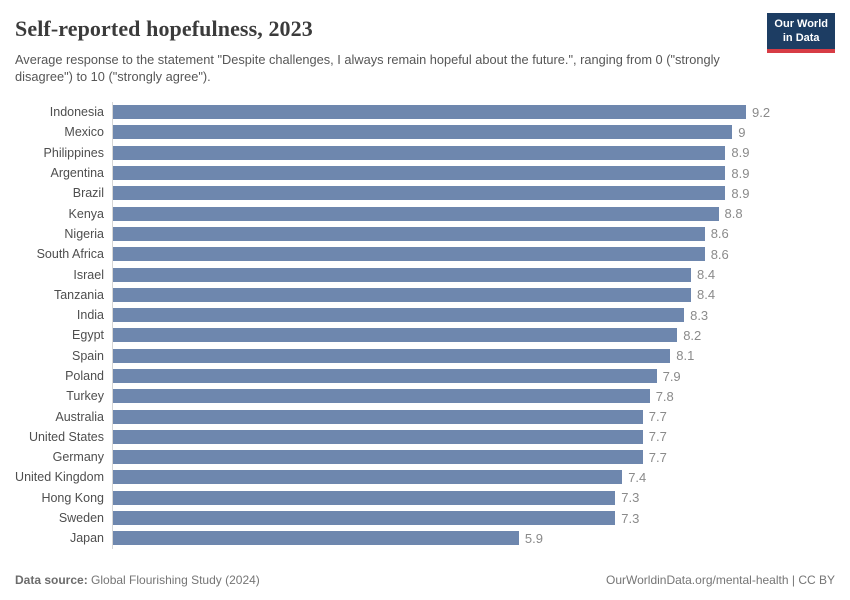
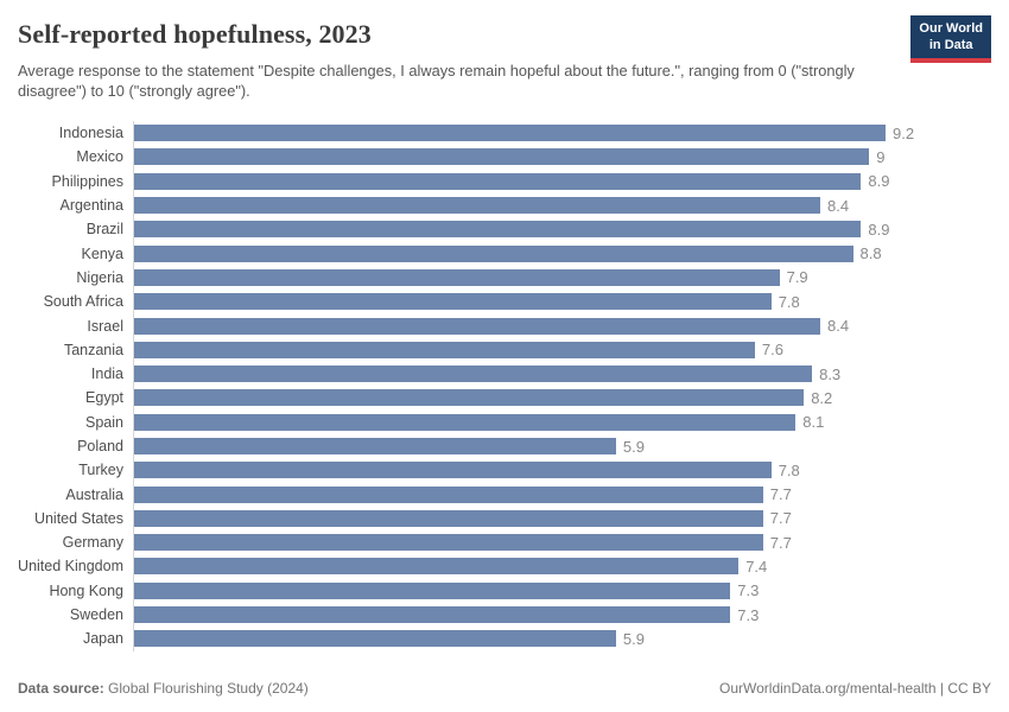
Argentina: 8.9 -> 8.4
Nigeria: 8.6 -> 7.9
South Africa: 8.6 -> 7.8
Tanzania: 8.4 -> 7.6
Poland: 7.9 -> 5.9
